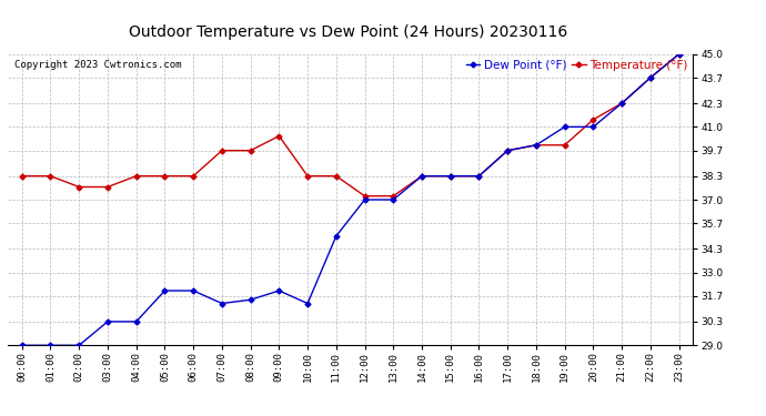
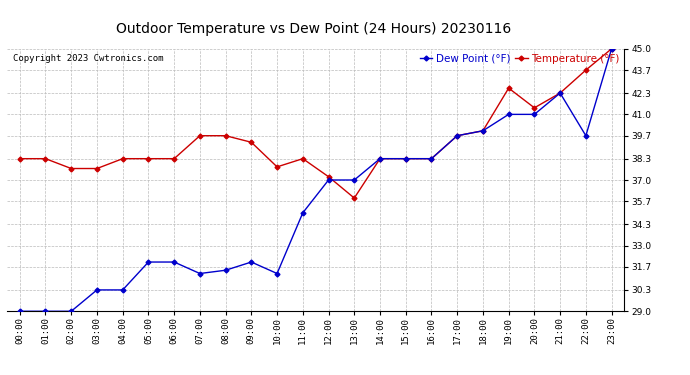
Temperature (°F)/09:00: 40.5 -> 39.3
Temperature (°F)/10:00: 38.3 -> 37.8
Temperature (°F)/13:00: 37.2 -> 35.9
Temperature (°F)/19:00: 40.0 -> 42.6
Dew Point (°F)/22:00: 43.7 -> 39.7
